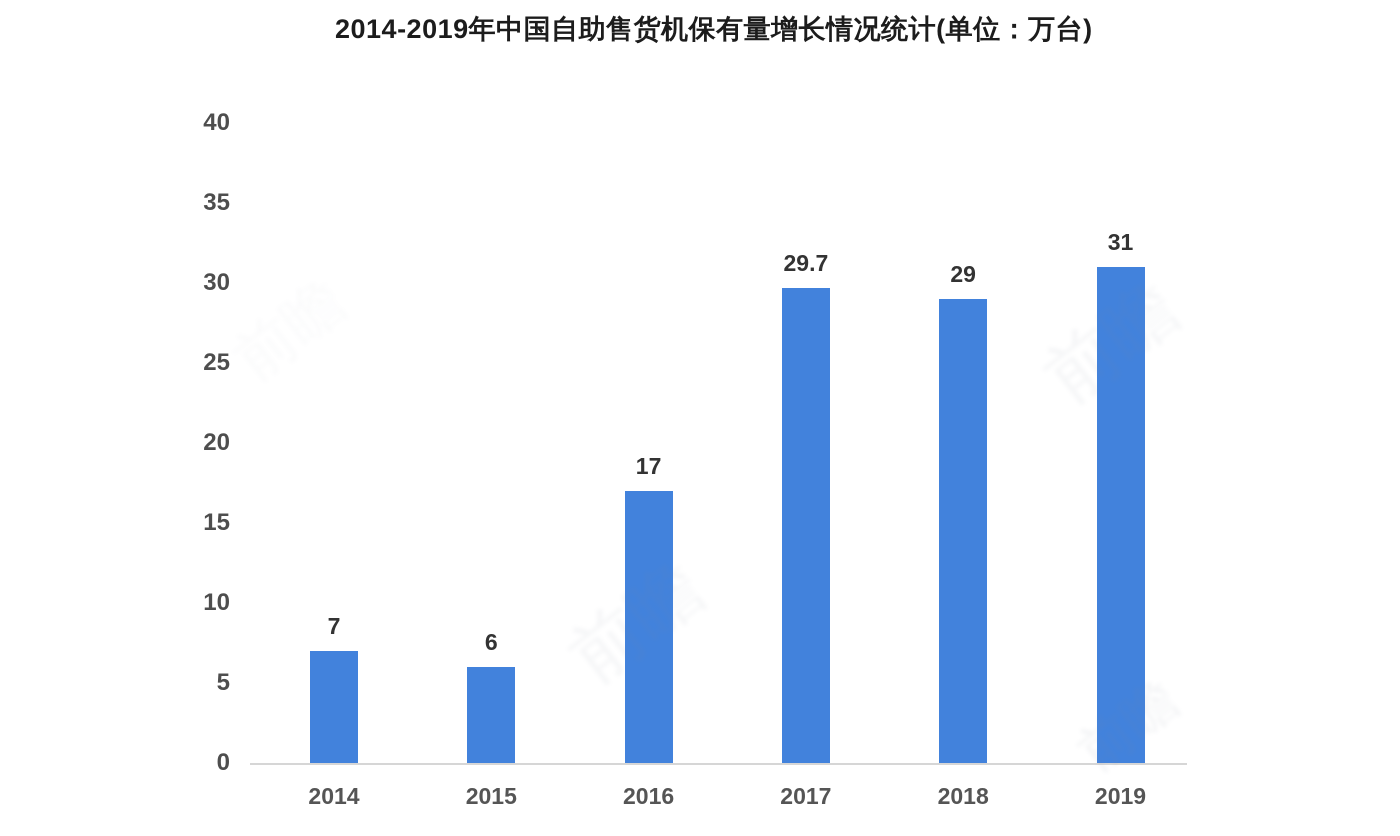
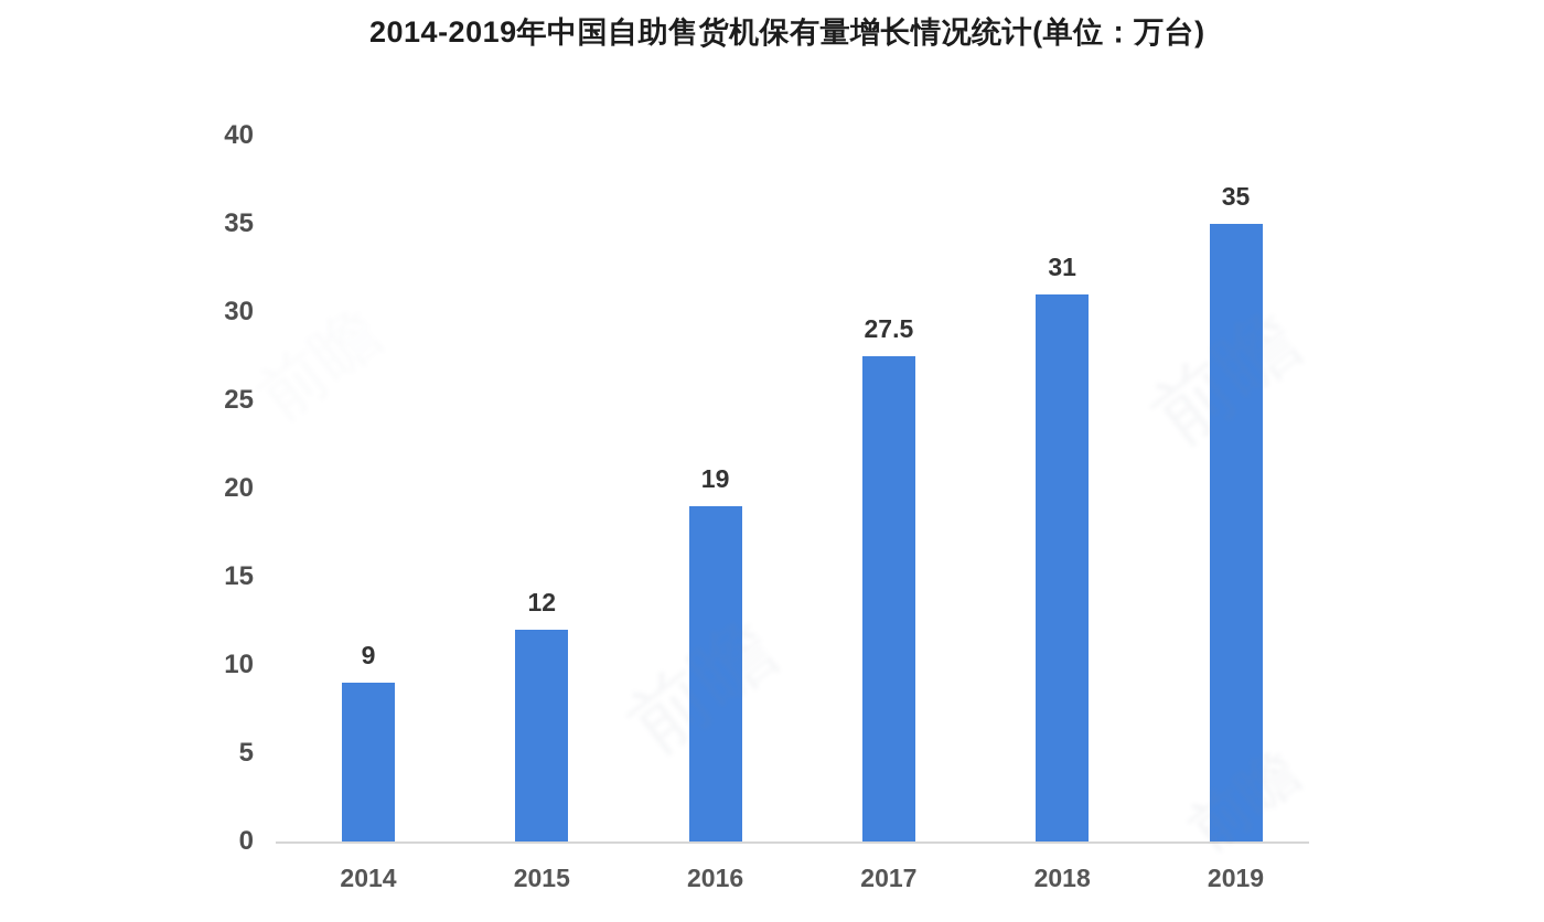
2014: 7 -> 9
2015: 6 -> 12
2016: 17 -> 19
2017: 29.7 -> 27.5
2018: 29 -> 31
2019: 31 -> 35
